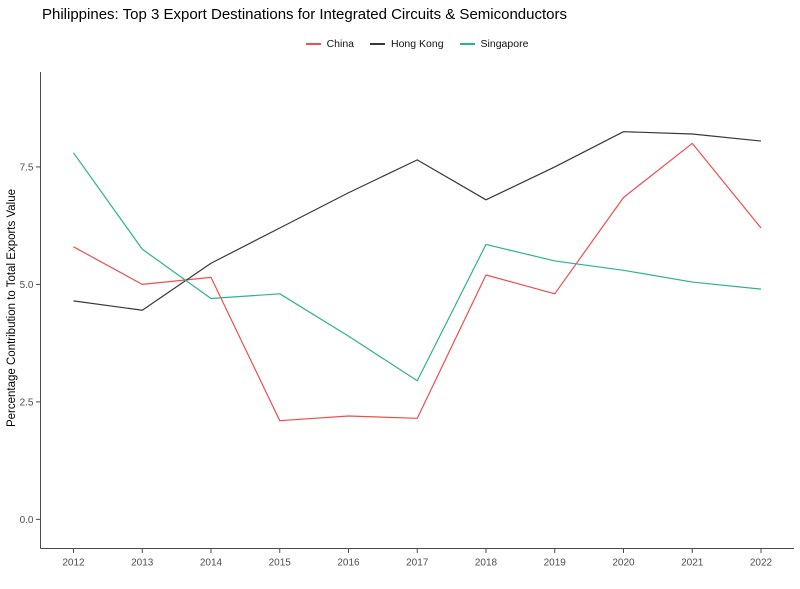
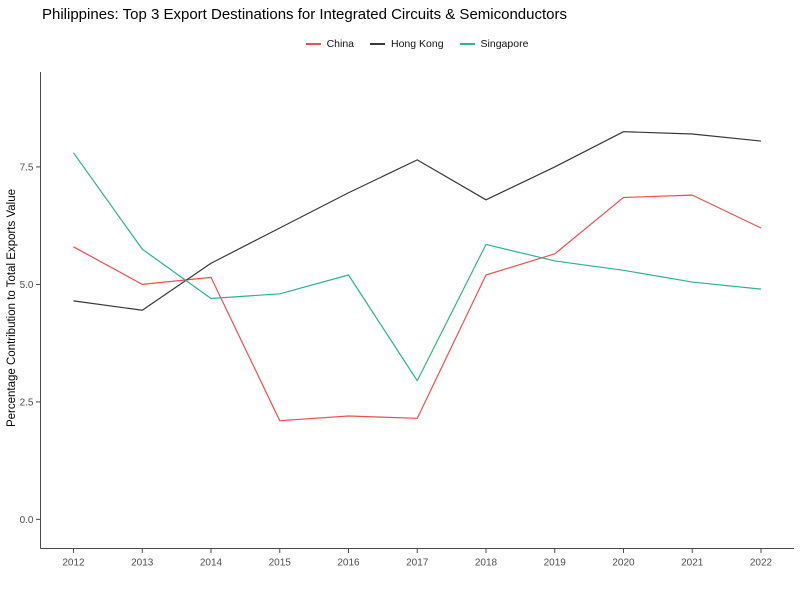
Singapore/2016: 3.9 -> 5.2
China/2019: 4.8 -> 5.7
China/2021: 8.0 -> 6.9
